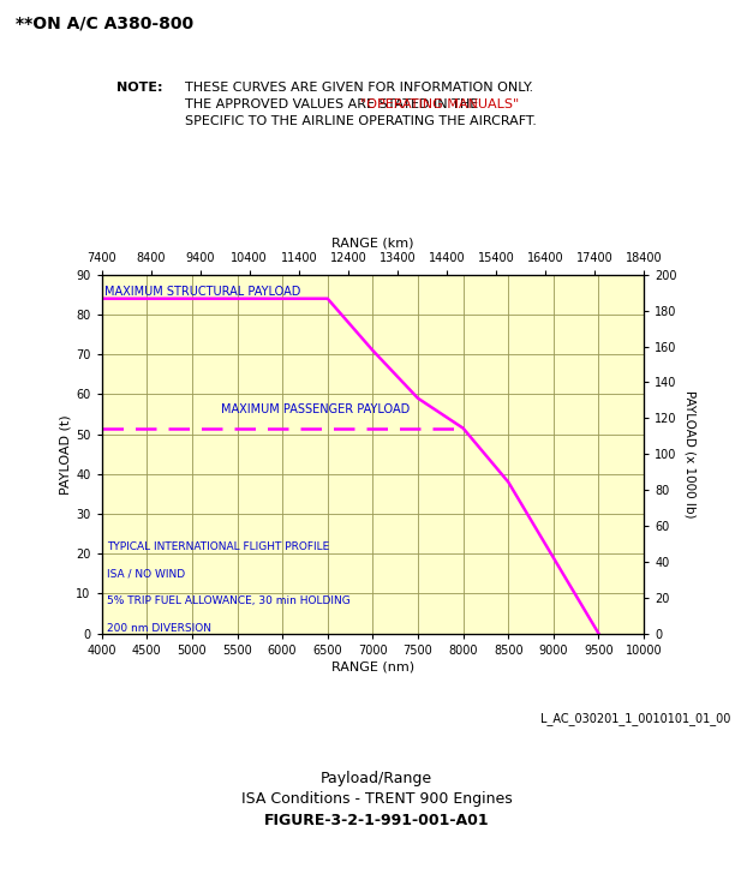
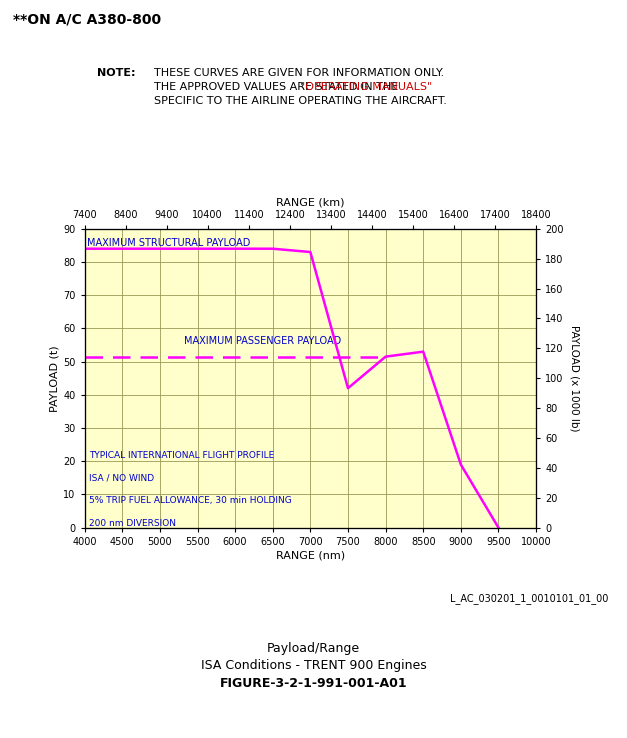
7000: 71.0 -> 83.0
7500: 59.0 -> 42.0
8500: 38.0 -> 53.0
